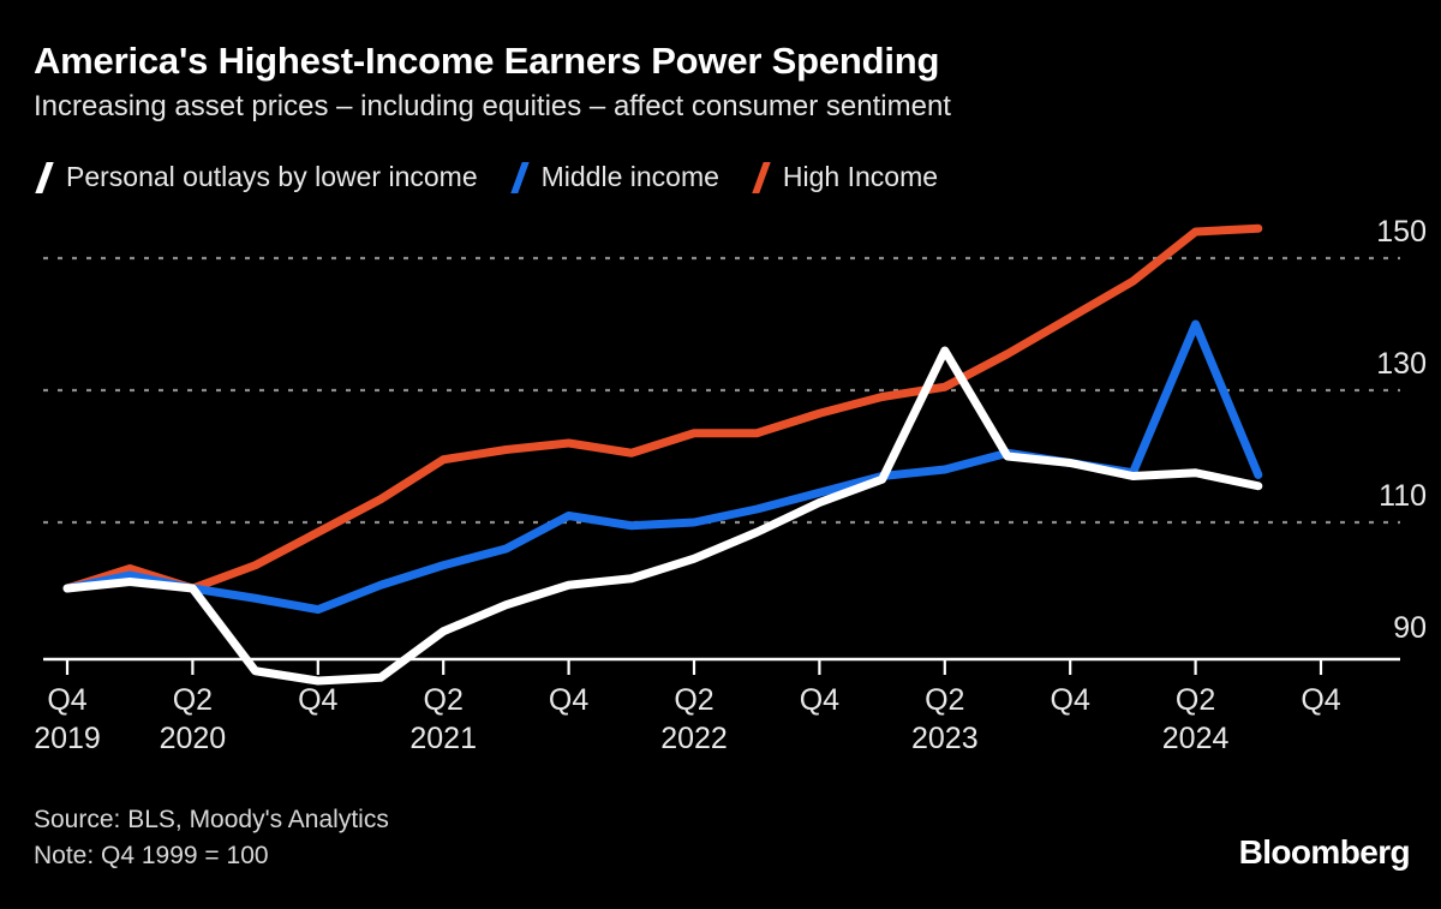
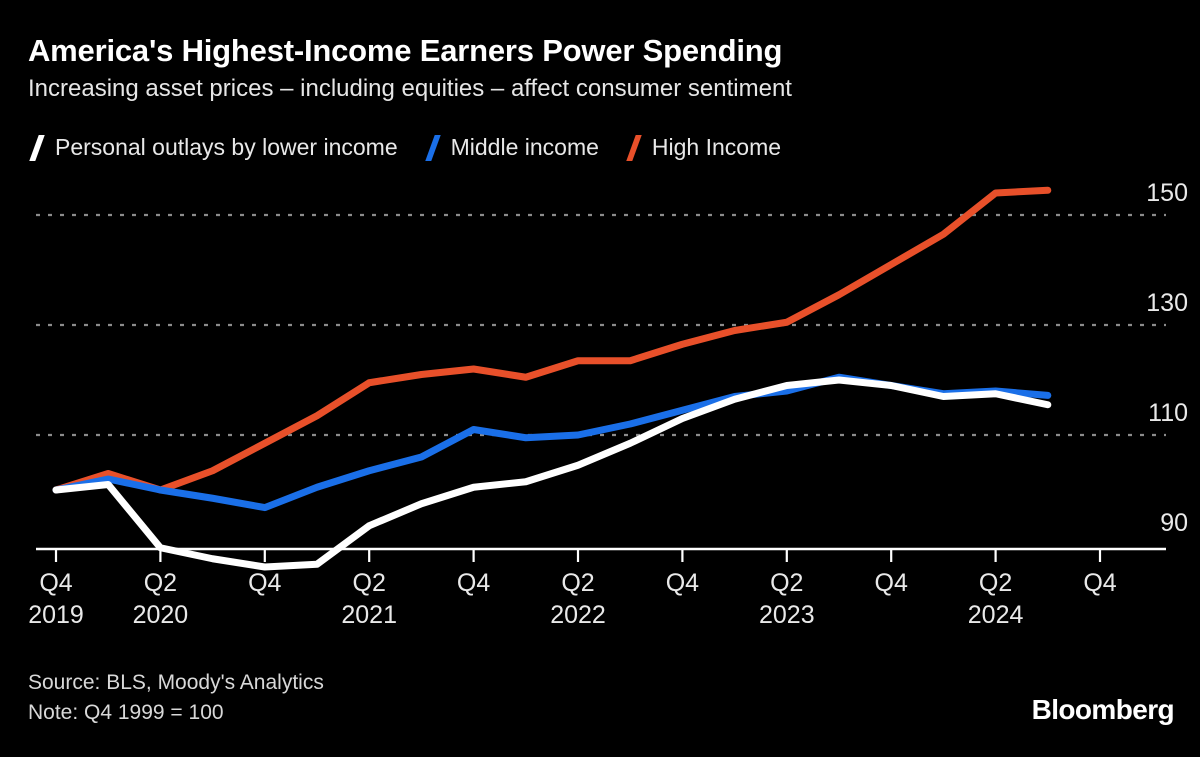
Personal outlays by lower income/Q2 2020: 100 -> 90
Personal outlays by lower income/Q2 2023: 136 -> 119
Middle income/Q2 2024: 140 -> 118
